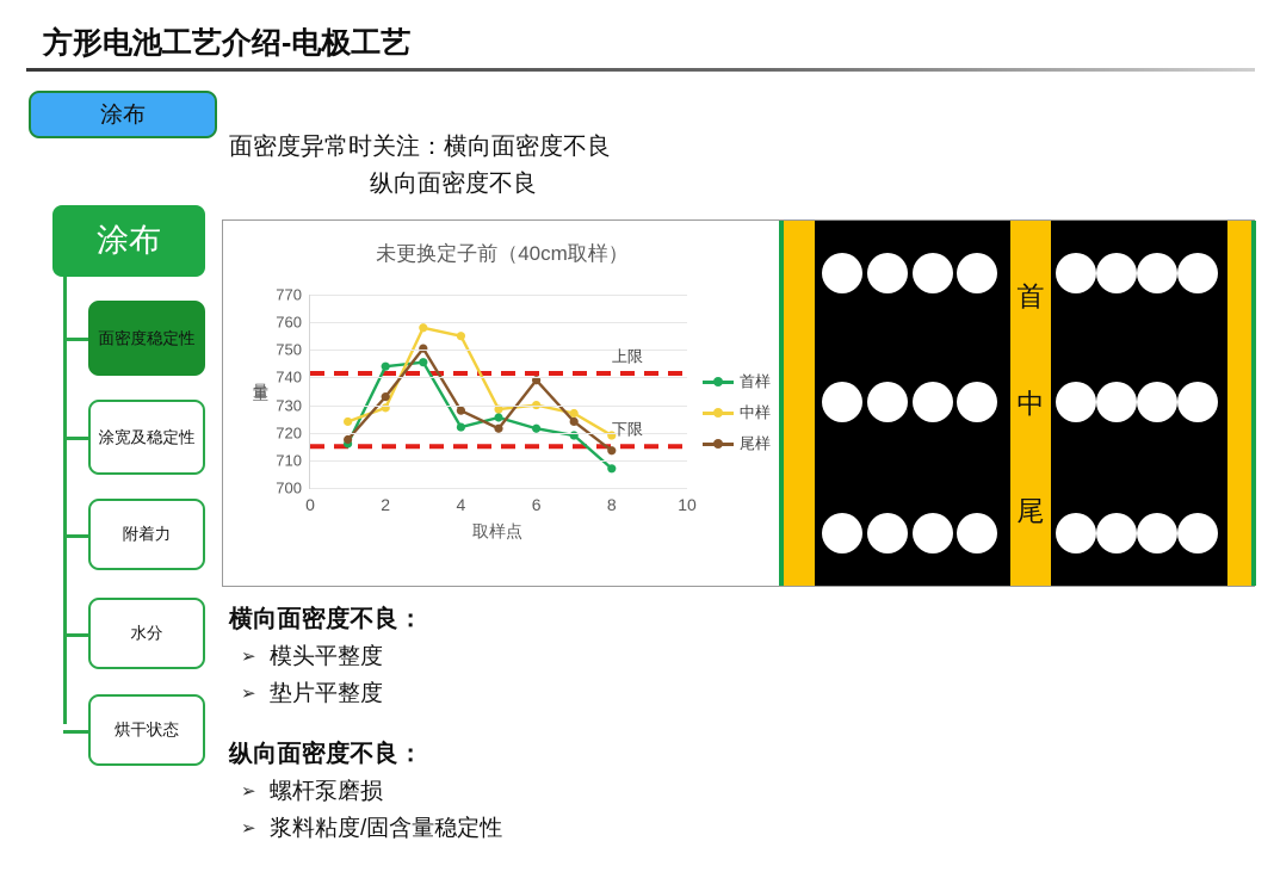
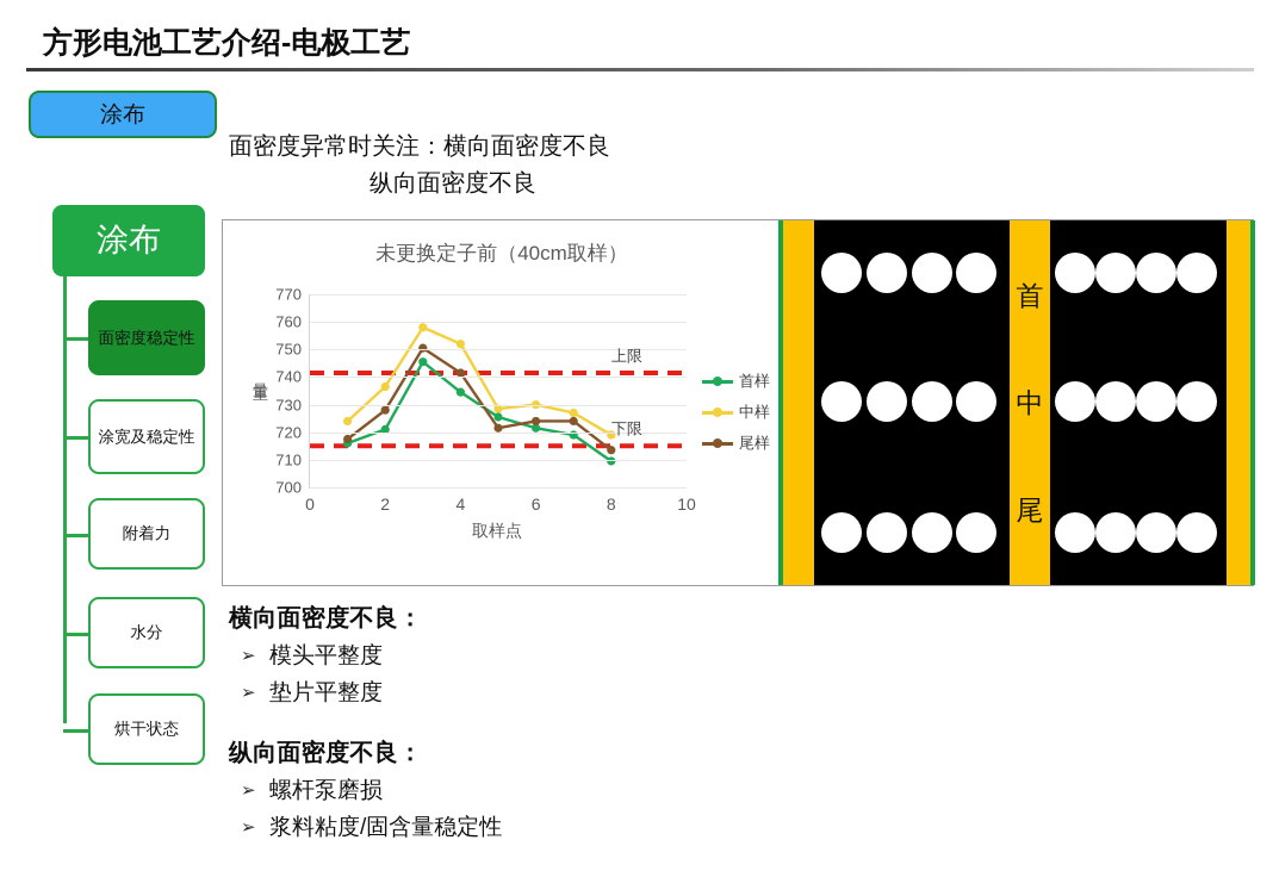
首样/2: 744 -> 721
中样/2: 729 -> 736
尾样/2: 733 -> 728
首样/4: 722 -> 734
中样/4: 755 -> 752
尾样/4: 728 -> 742
尾样/6: 739 -> 724
首样/8: 707 -> 710
